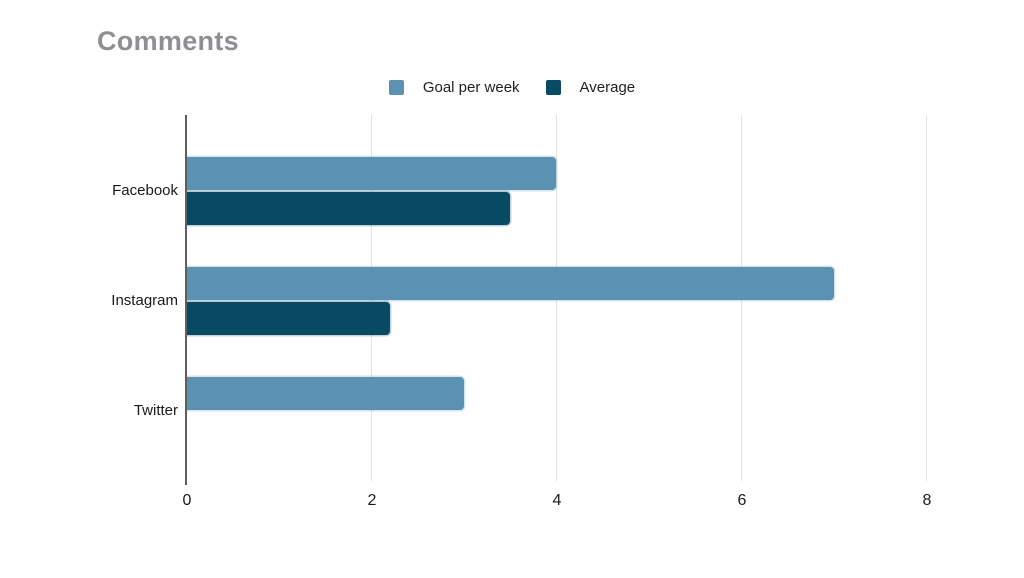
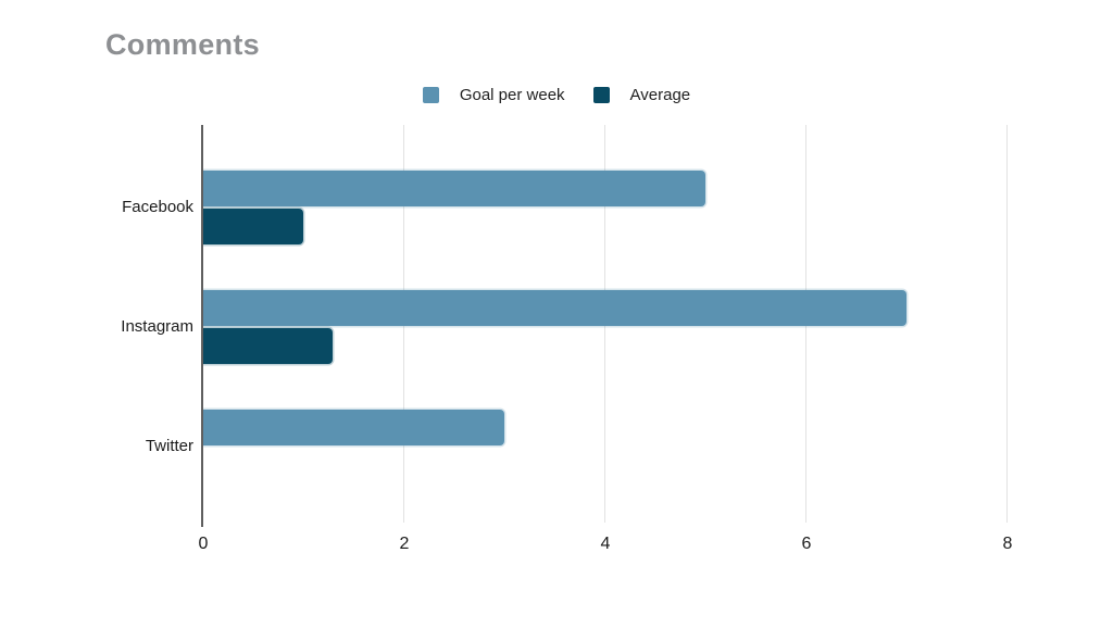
Goal per week/Facebook: 4 -> 5
Average/Facebook: 3.5 -> 1.0
Average/Instagram: 2.2 -> 1.3
